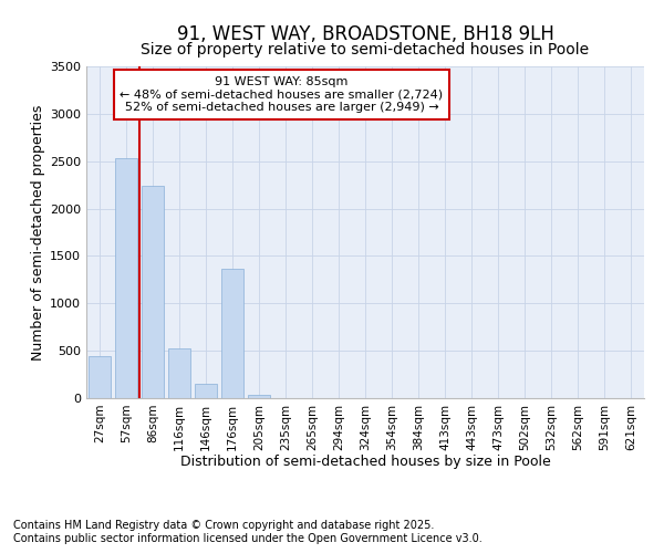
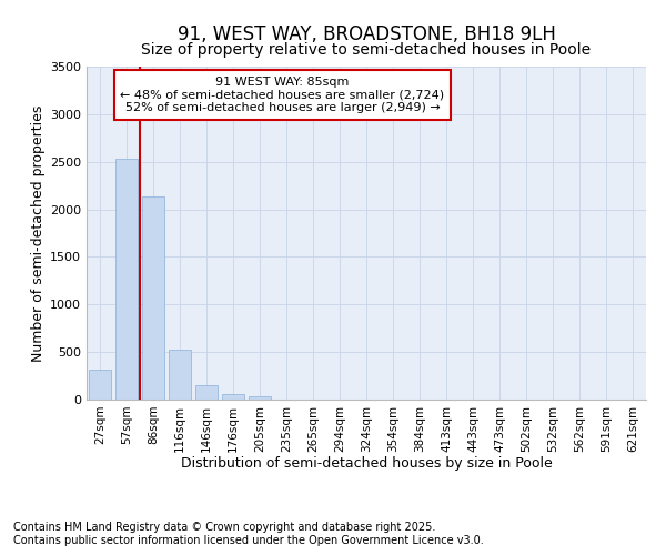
27sqm: 440 -> 320
86sqm: 2240 -> 2130
176sqm: 1360 -> 60
